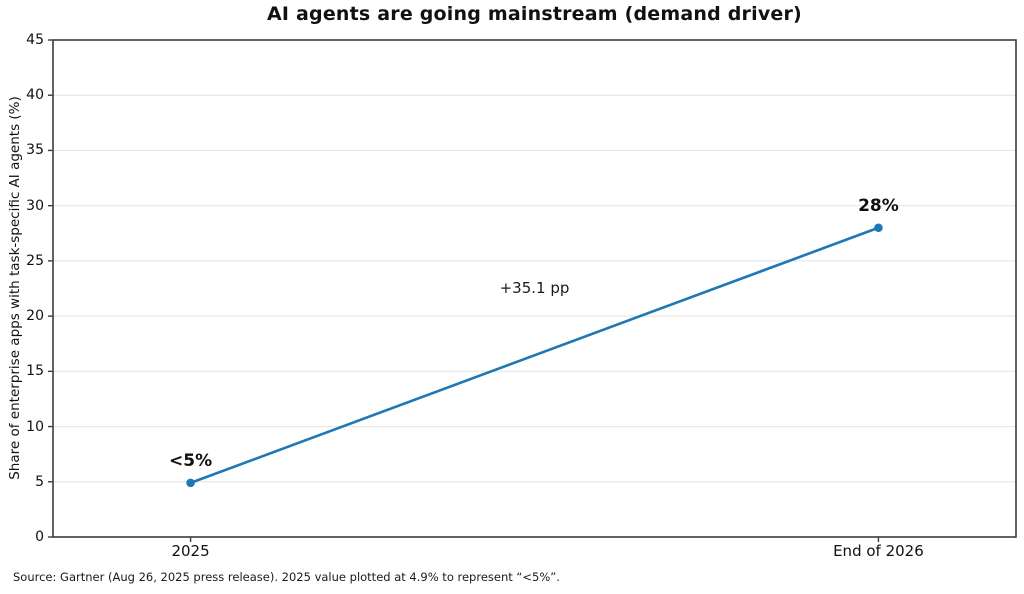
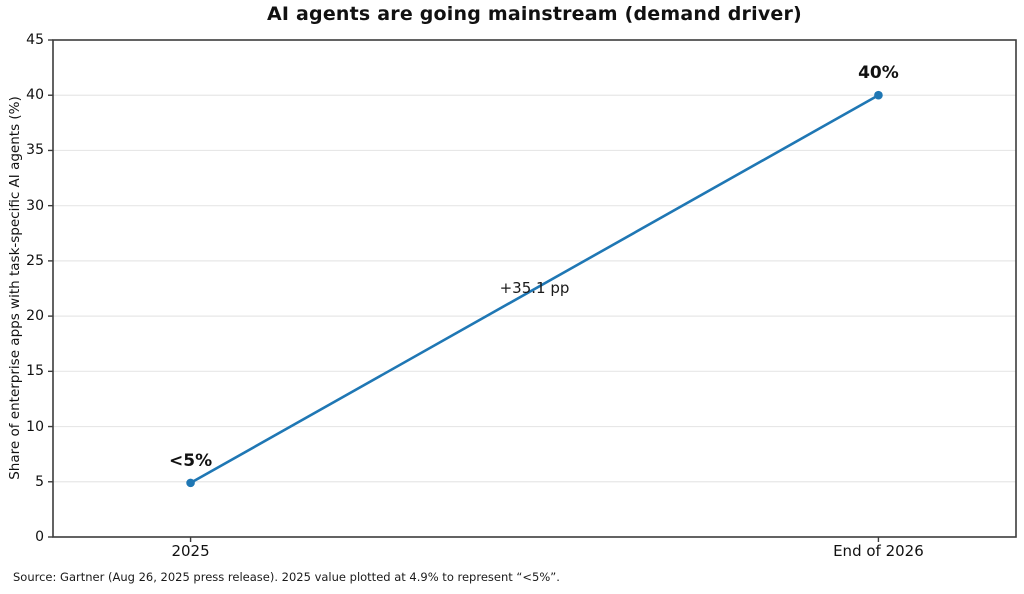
End of 2026: 28% -> 40%
